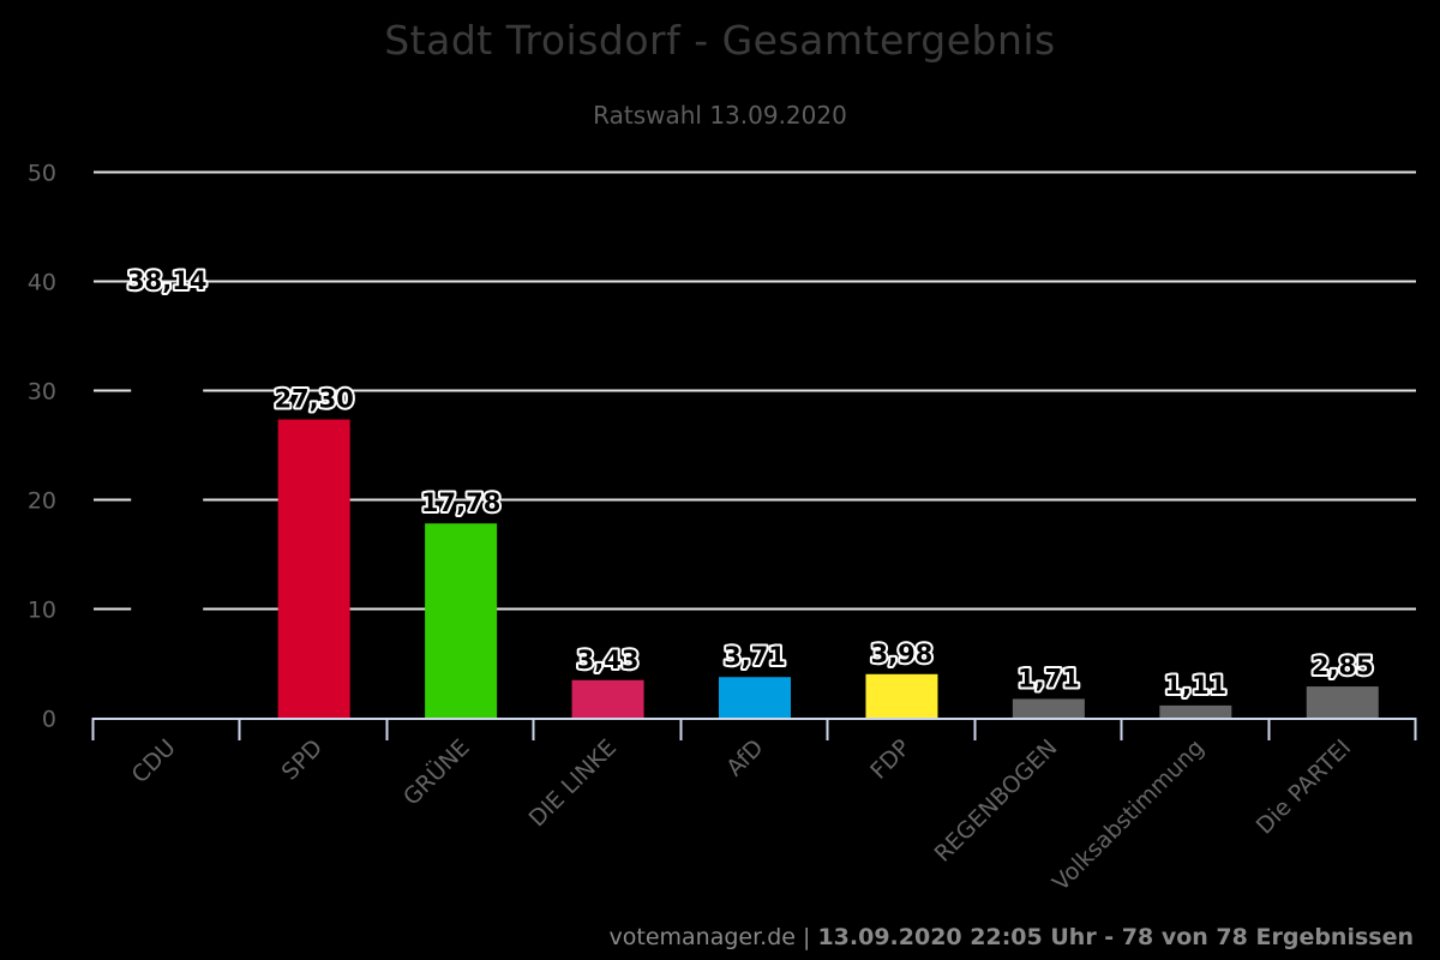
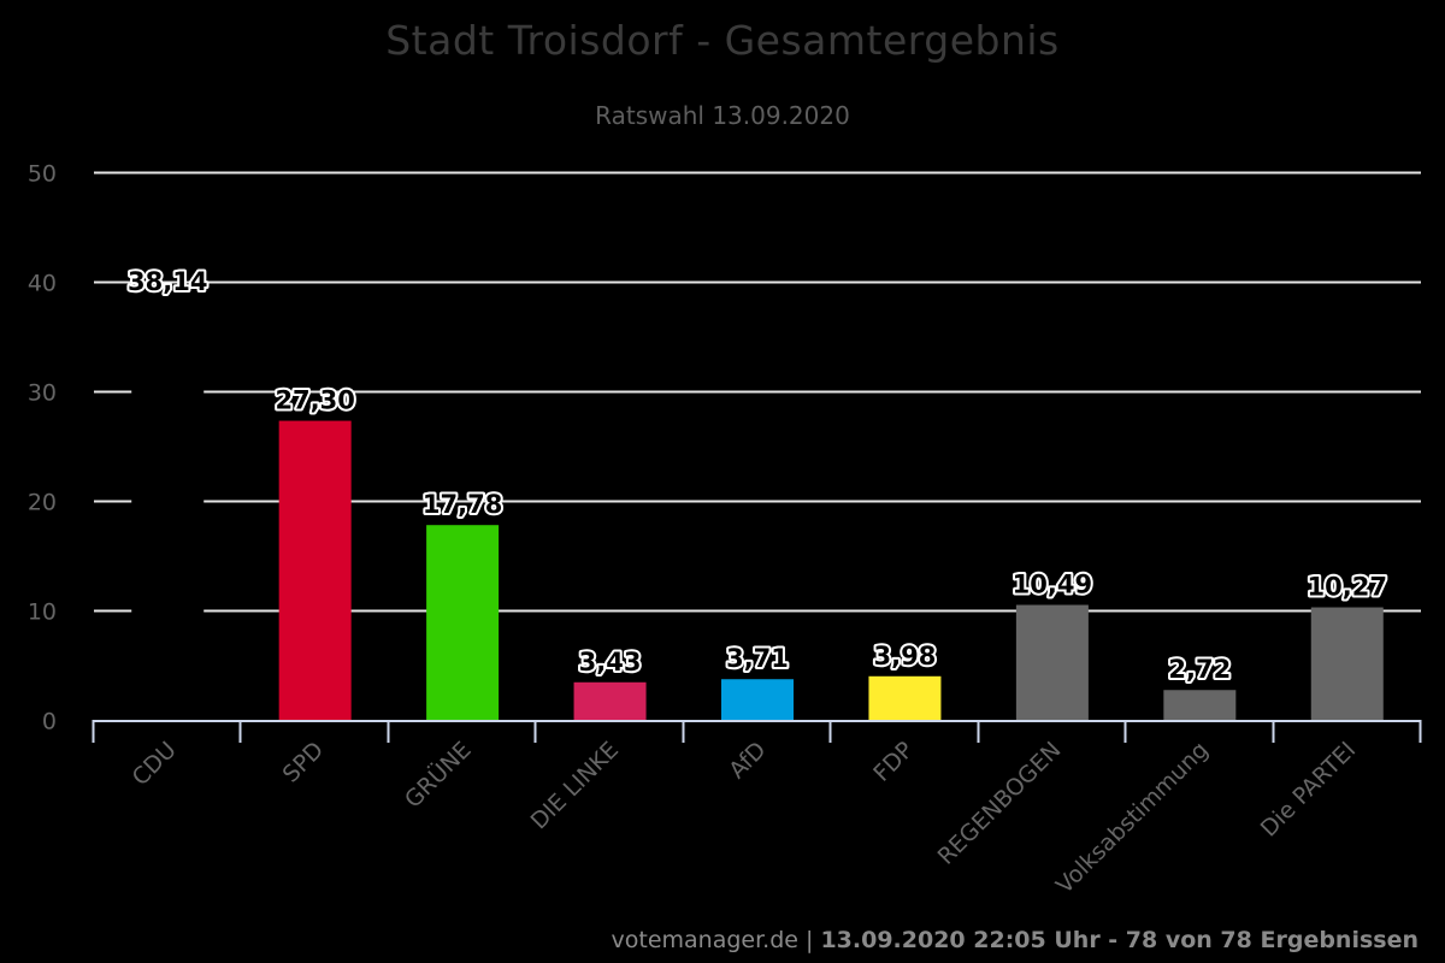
REGENBOGEN: 1,71 -> 10,49
Volksabstimmung: 1,11 -> 2,72
Die PARTEI: 2,85 -> 10,27
